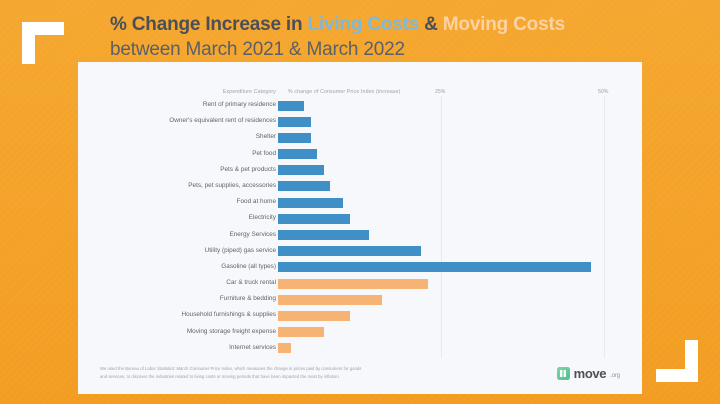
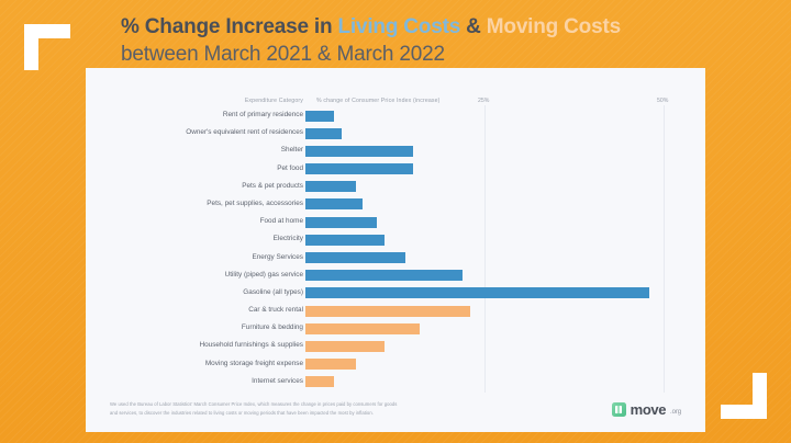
Shelter: 5% -> 15%
Pet food: 6% -> 15%
Internet services: 2% -> 4%
